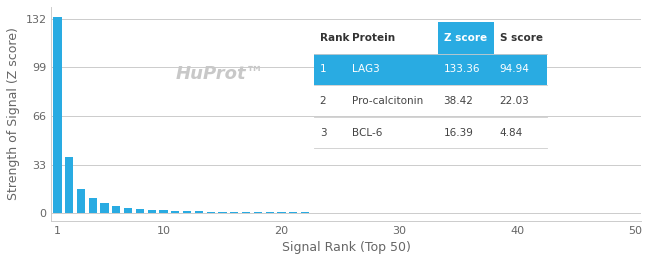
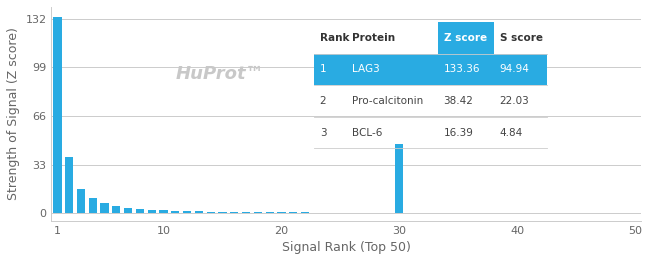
30: 0 -> 47
